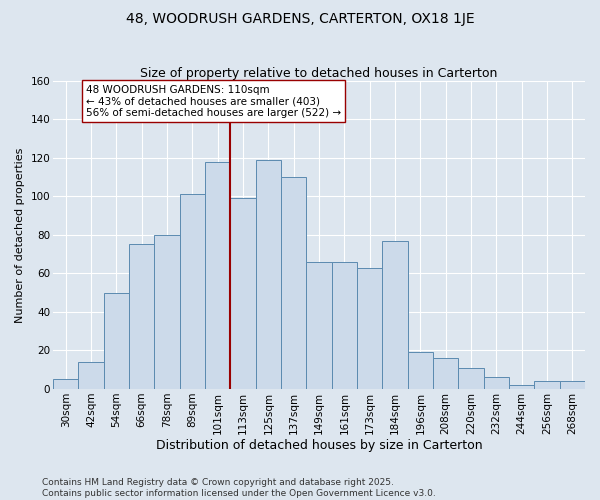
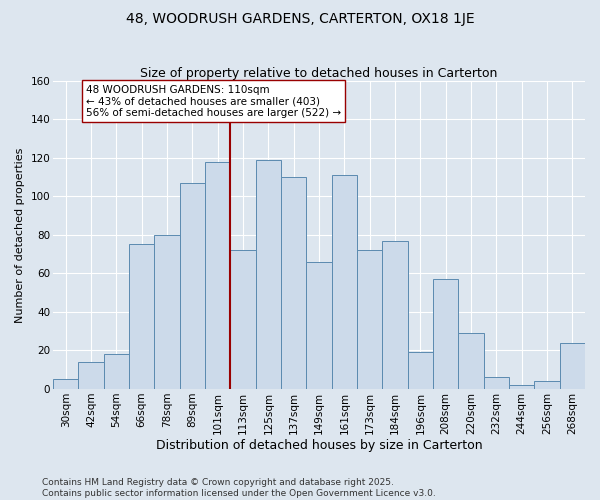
54sqm: 50 -> 18
89sqm: 101 -> 107
113sqm: 99 -> 72
161sqm: 66 -> 111
173sqm: 63 -> 72
208sqm: 16 -> 57
220sqm: 11 -> 29
268sqm: 4 -> 24
